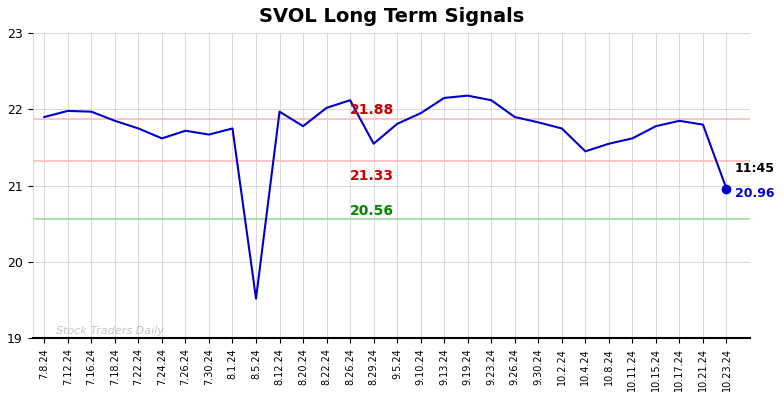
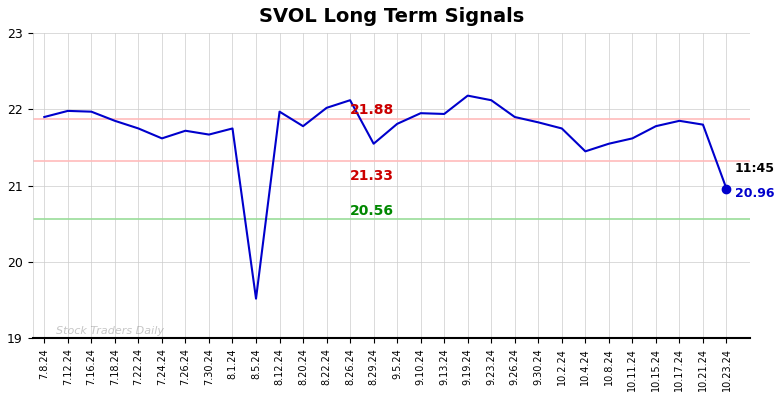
9.13.24: 22.15 -> 21.94
